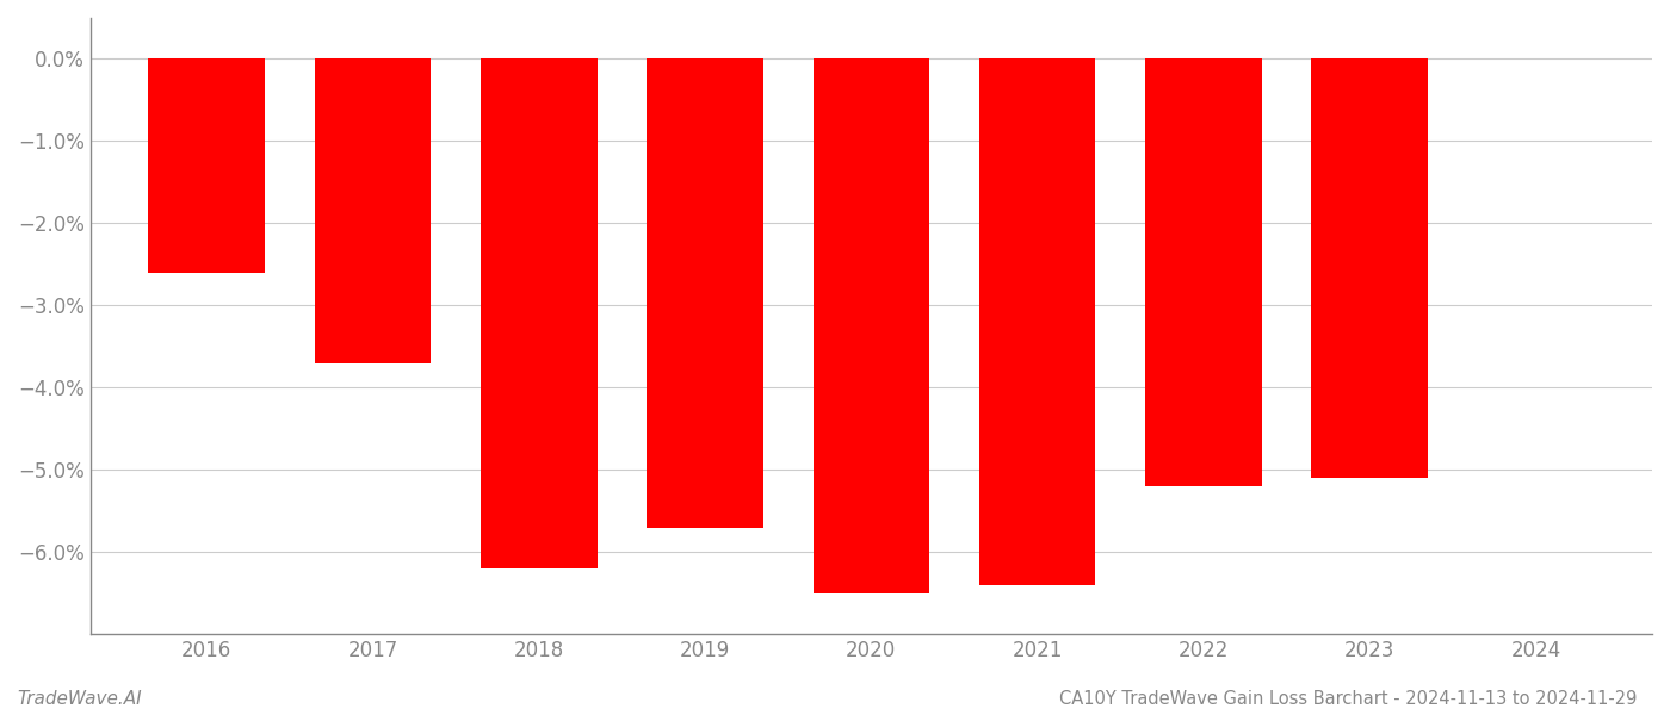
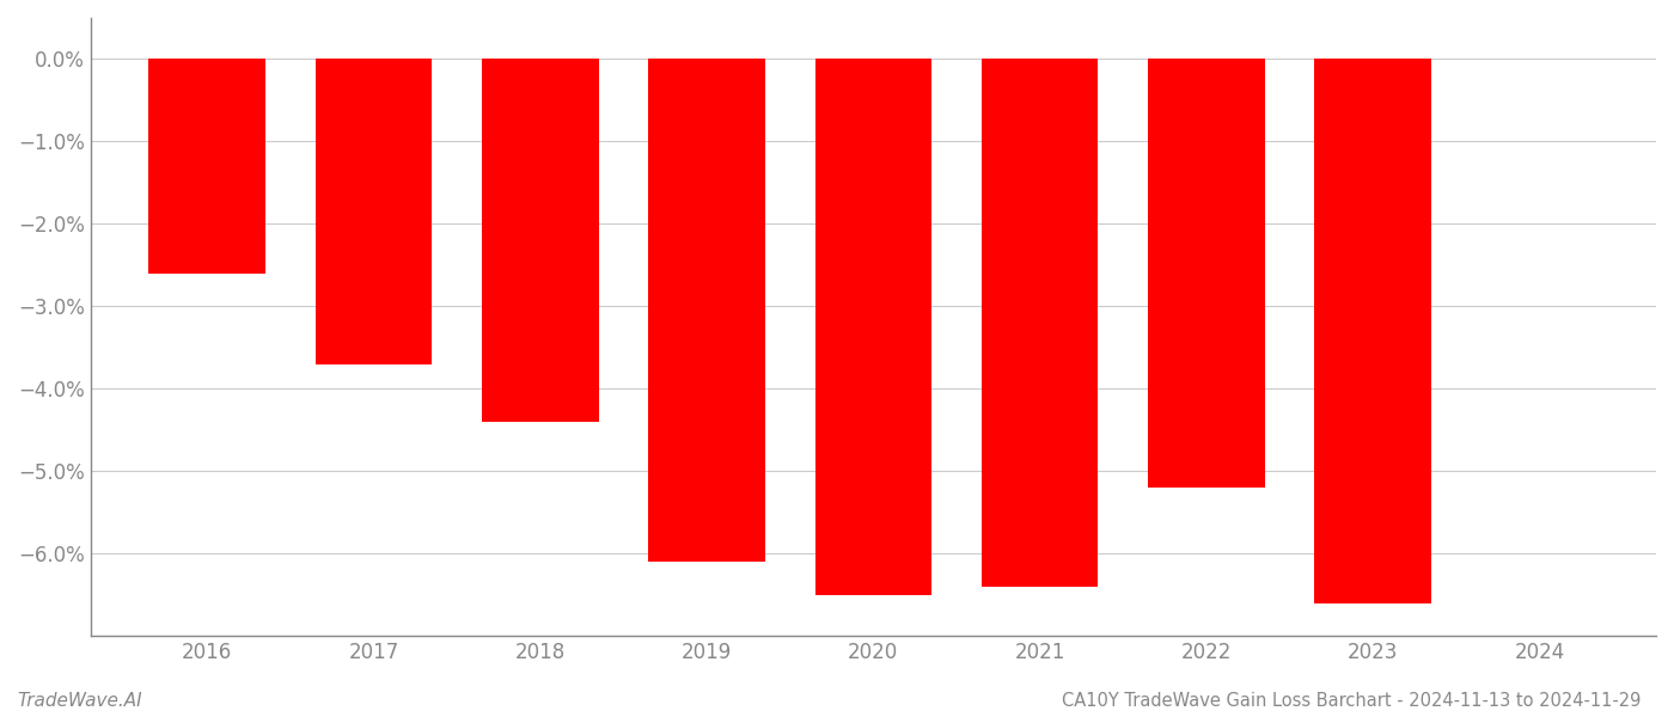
2018: -6.2% -> -4.4%
2019: -5.7% -> -6.1%
2023: -5.1% -> -6.6%
